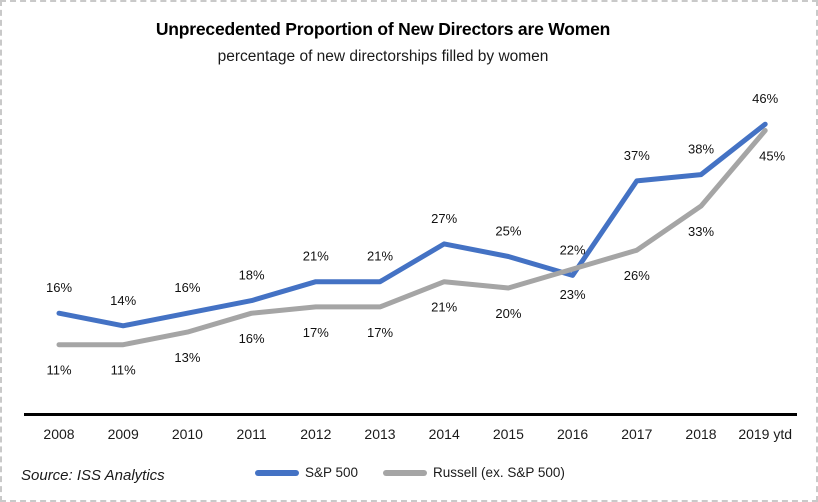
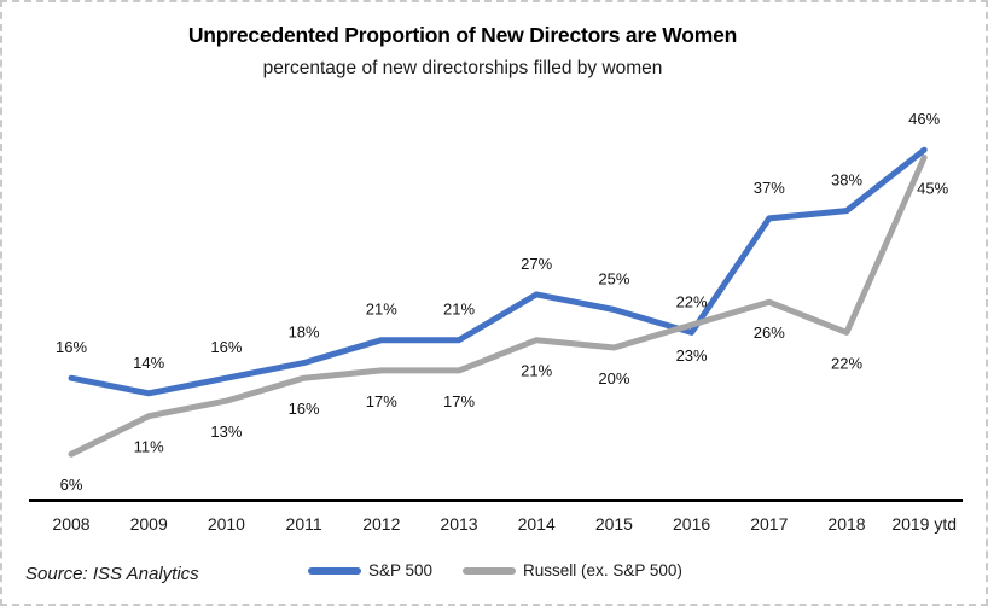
Russell (ex. S&P 500)/2008: 11% -> 6%
Russell (ex. S&P 500)/2018: 33% -> 22%
